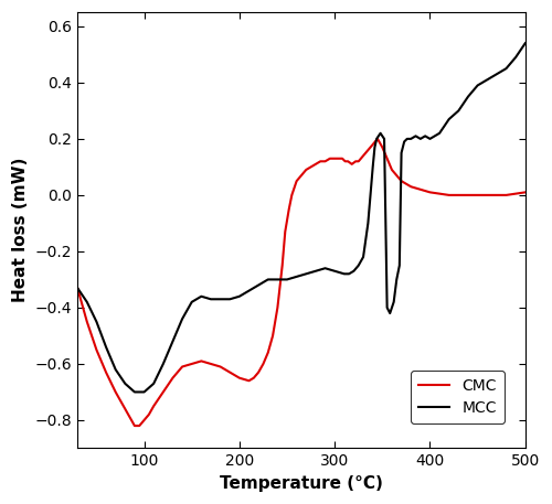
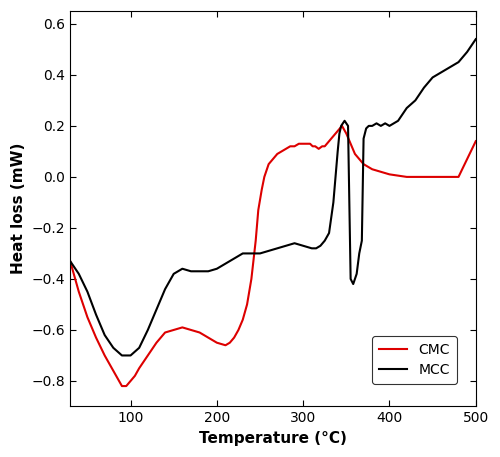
CMC/500: 0.01 -> 0.14
